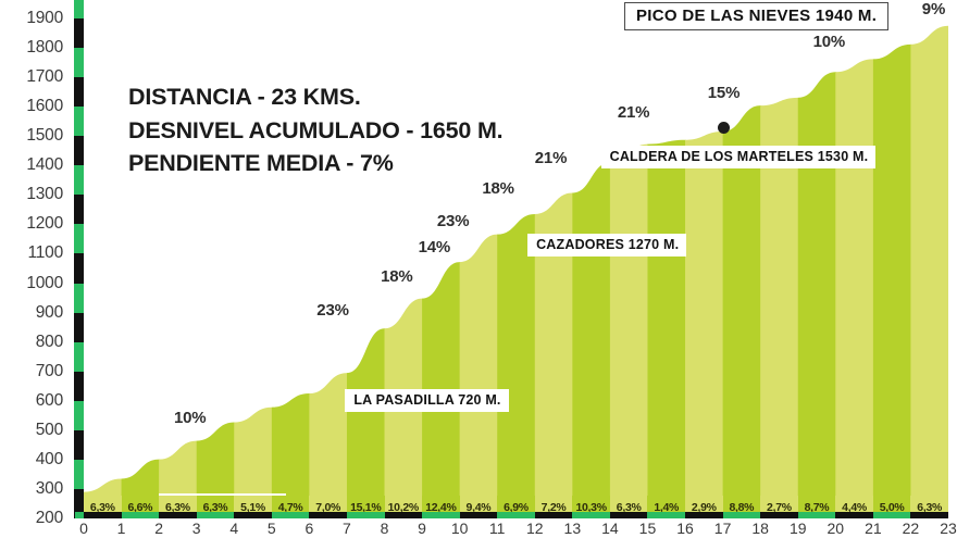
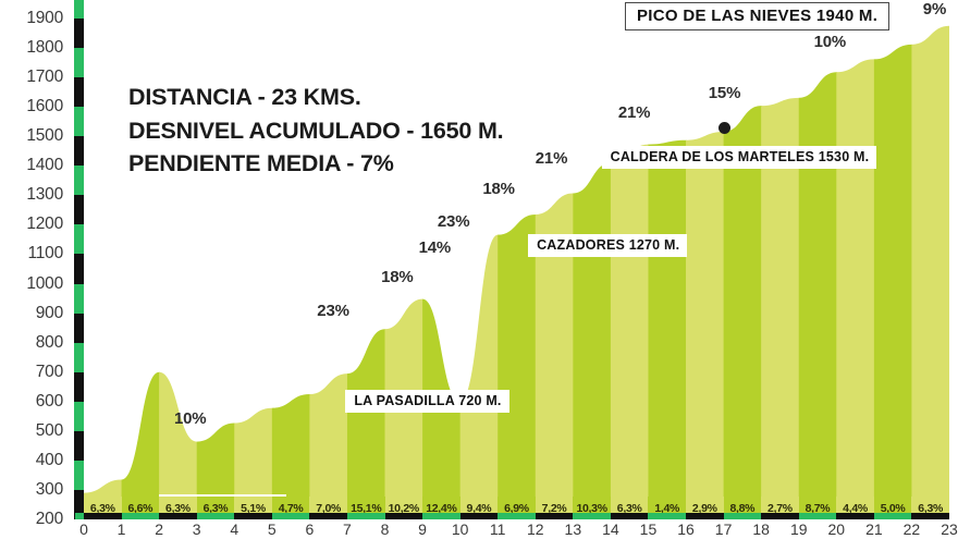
2: 400 -> 700
10: 1070 -> 600
